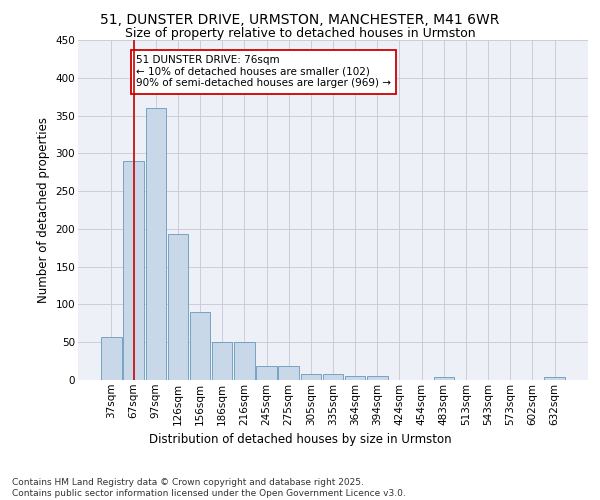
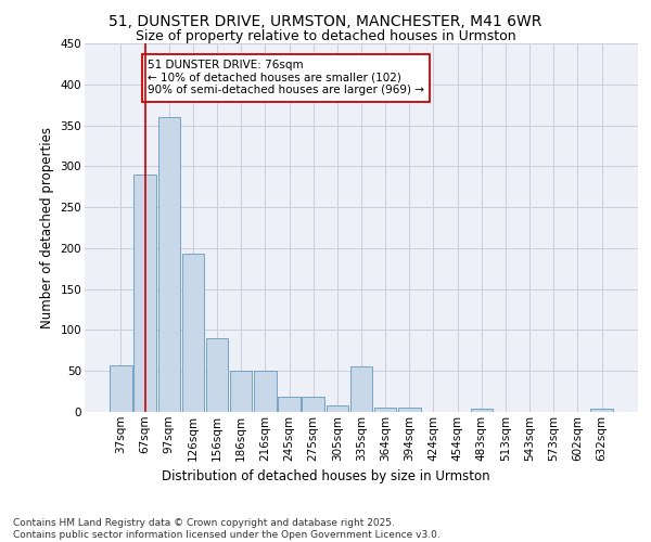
335sqm: 8 -> 56
